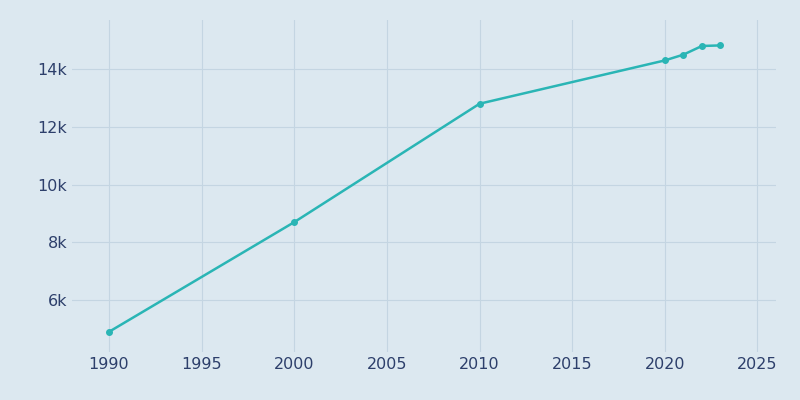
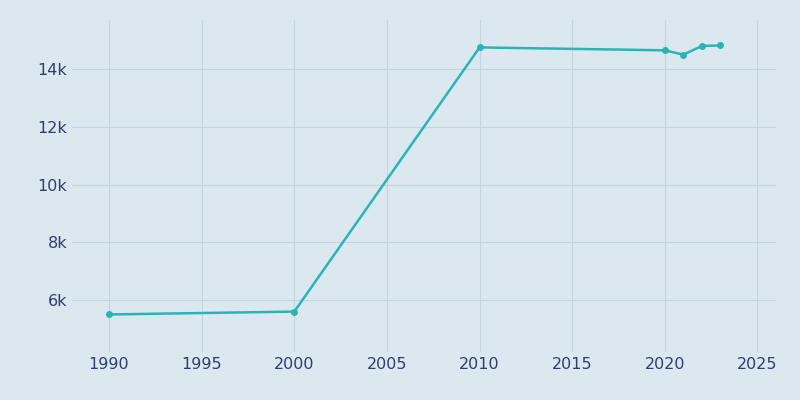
1990: 4.90k -> 5.50k
2000: 8.70k -> 5.60k
2010: 12.80k -> 14.75k
2020: 14.30k -> 14.65k
